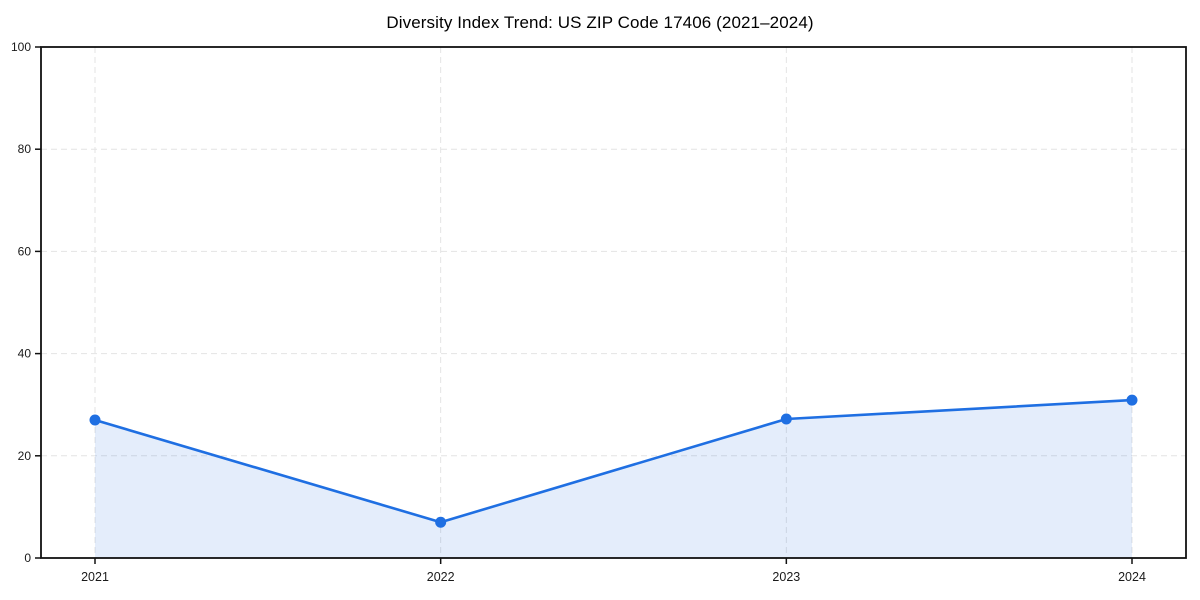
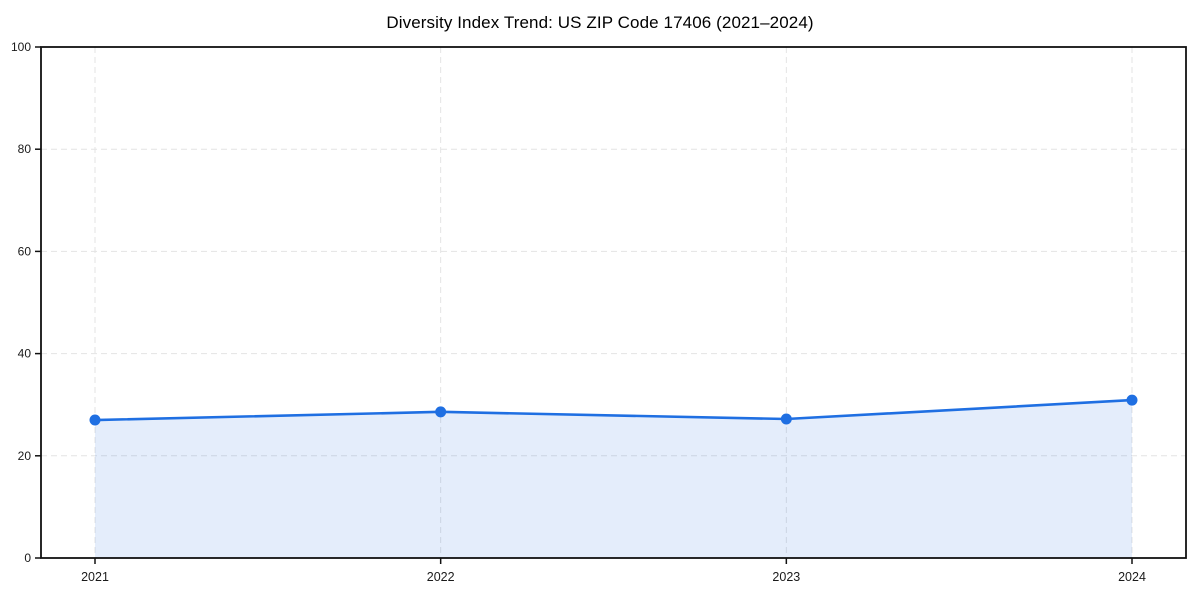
2022: 7 -> 29
